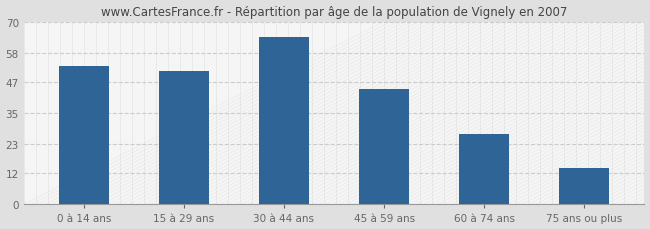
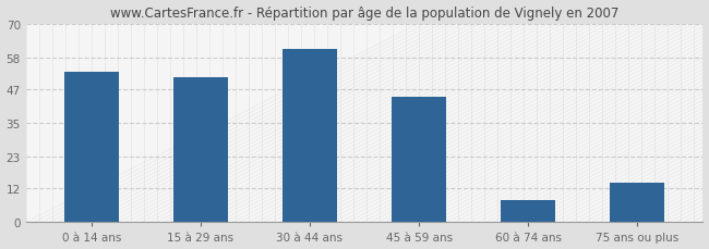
30 à 44 ans: 64 -> 61
60 à 74 ans: 27 -> 8
